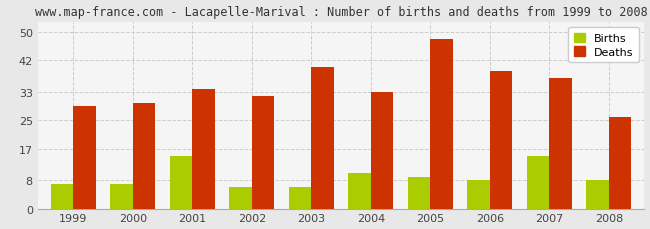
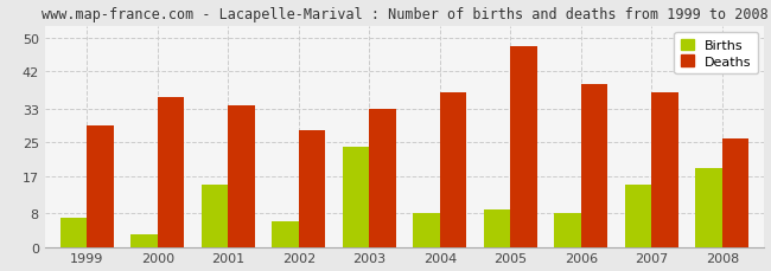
Births/2000: 7 -> 3
Deaths/2000: 30 -> 36
Deaths/2002: 32 -> 28
Births/2003: 6 -> 24
Deaths/2003: 40 -> 33
Births/2004: 10 -> 8
Deaths/2004: 33 -> 37
Births/2008: 8 -> 19
